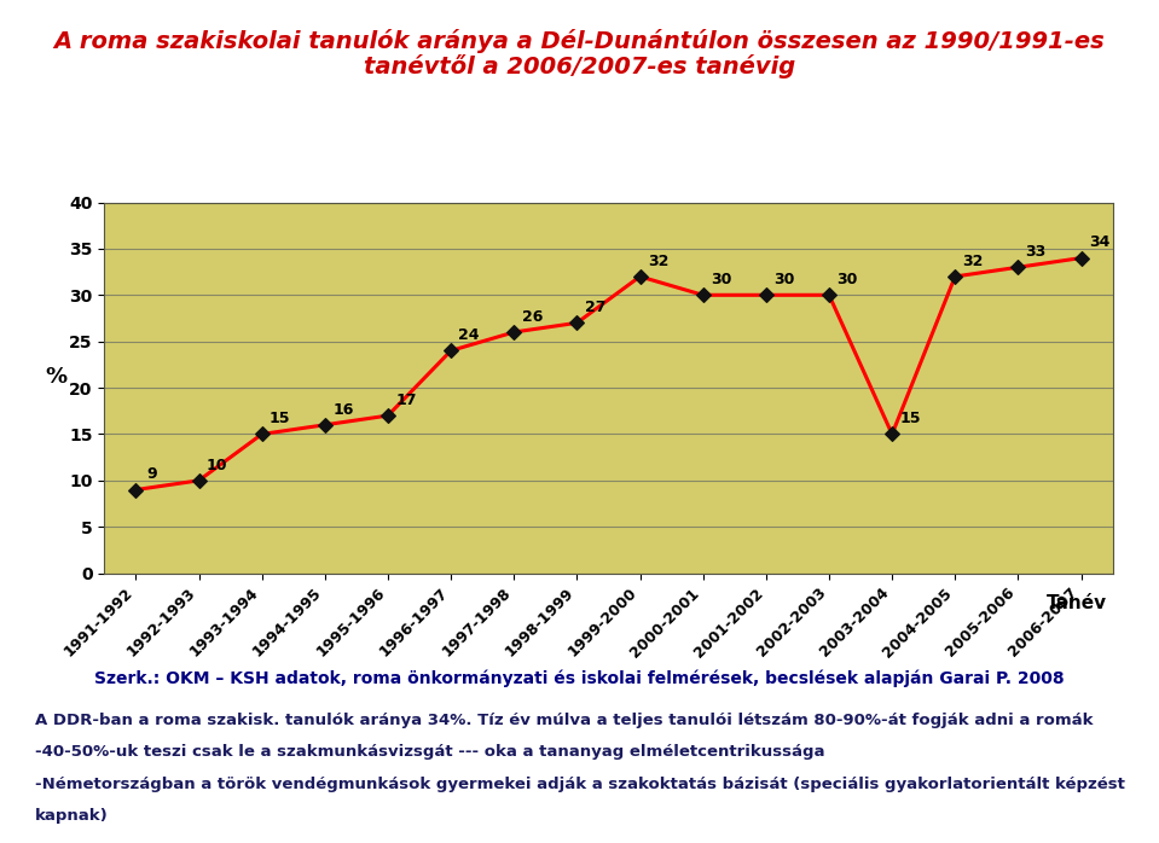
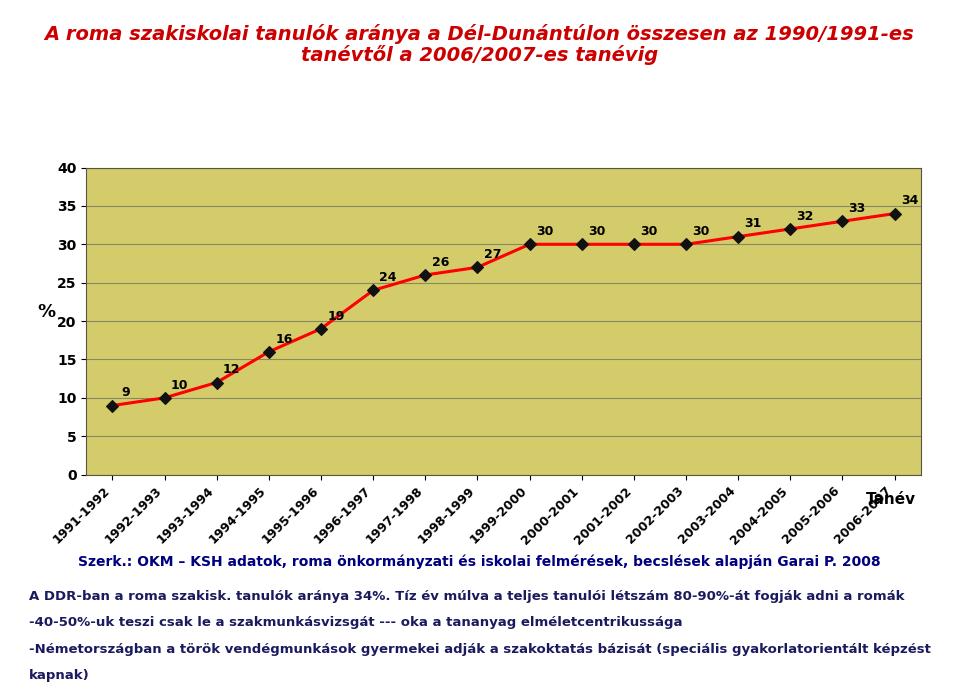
1993-1994: 15 -> 12
1995-1996: 17 -> 19
1999-2000: 32 -> 30
2003-2004: 15 -> 31
